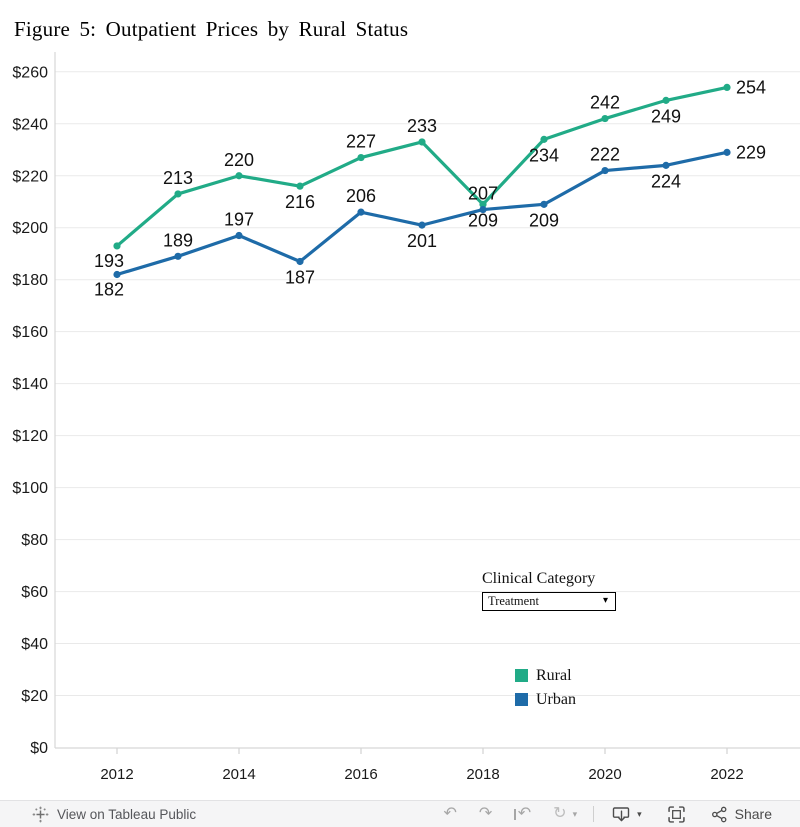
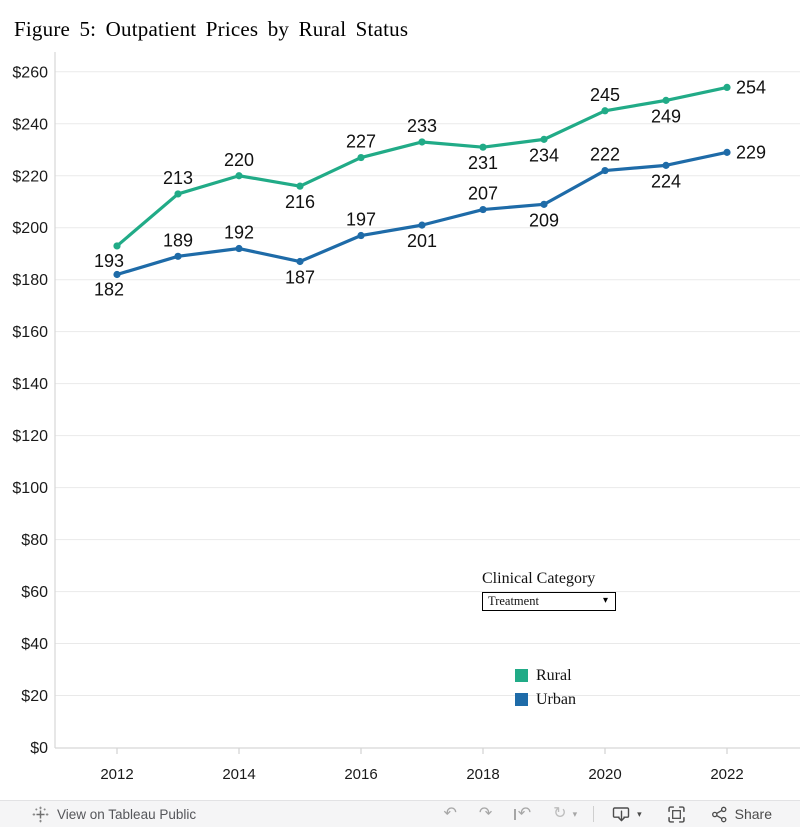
Urban/2014: 197 -> 192
Urban/2016: 206 -> 197
Rural/2018: 209 -> 231
Rural/2020: 242 -> 245
